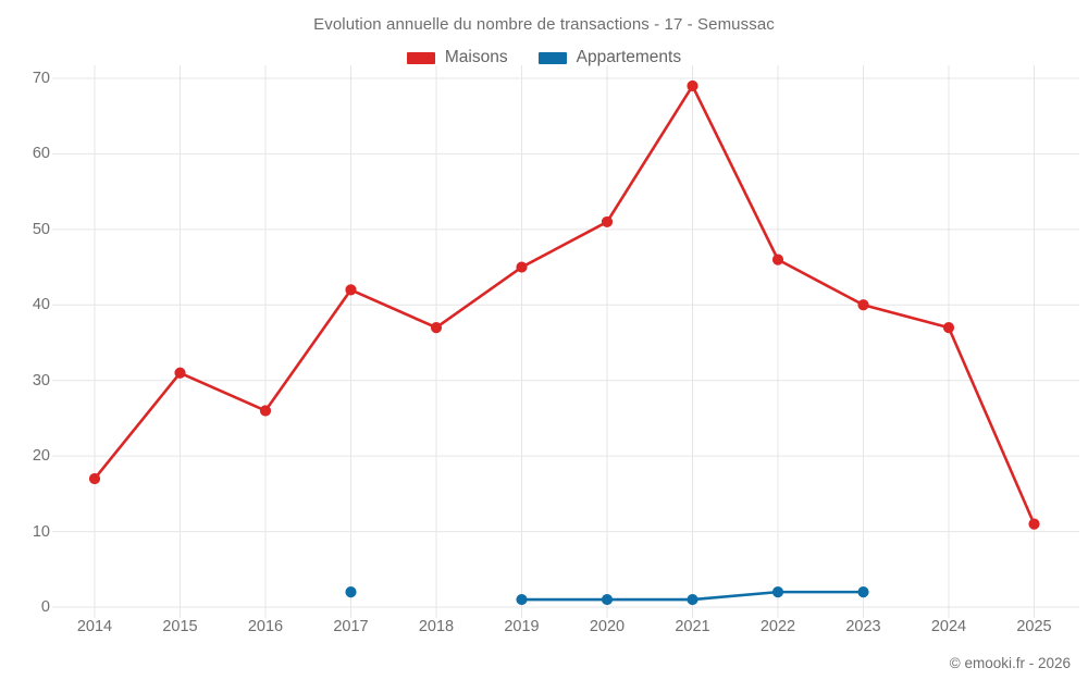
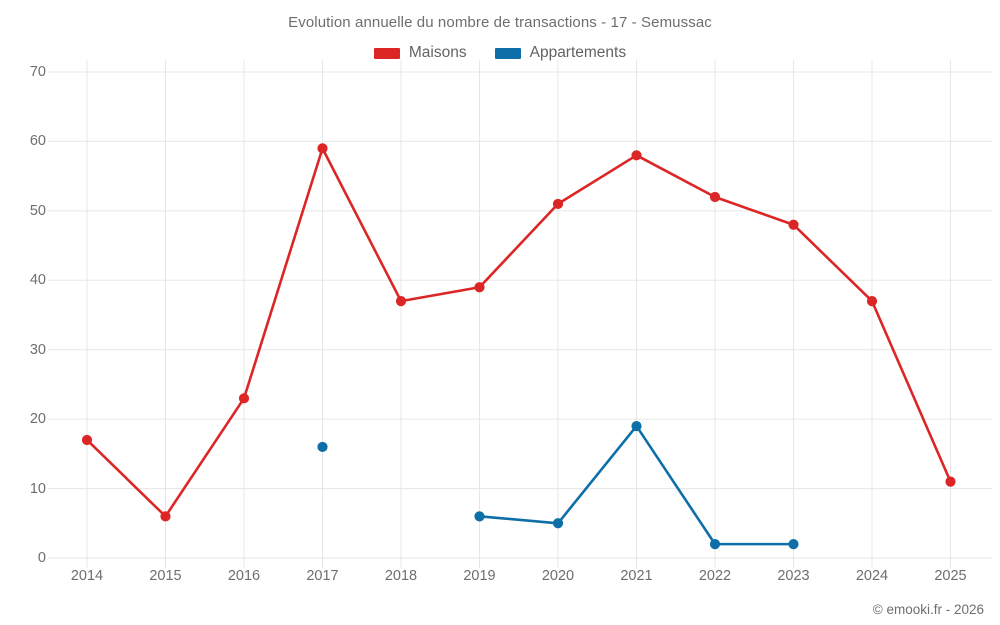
Maisons/2015: 31 -> 6
Maisons/2016: 26 -> 23
Maisons/2017: 42 -> 59
Appartements/2017: 2 -> 16
Maisons/2019: 45 -> 39
Appartements/2019: 1 -> 6
Appartements/2020: 1 -> 5
Maisons/2021: 69 -> 58
Appartements/2021: 1 -> 19
Maisons/2022: 46 -> 52
Maisons/2023: 40 -> 48
